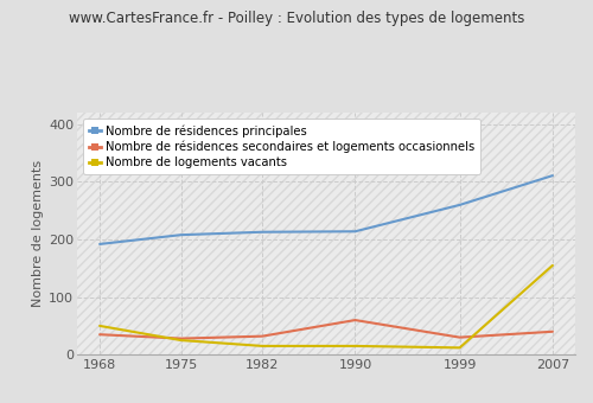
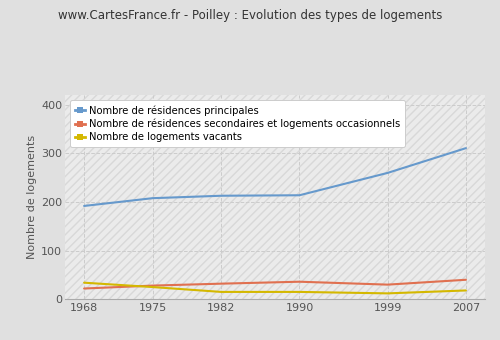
Nombre de résidences secondaires et logements occasionnels/1968: 35 -> 22
Nombre de logements vacants/1968: 50 -> 34
Nombre de résidences secondaires et logements occasionnels/1990: 60 -> 36
Nombre de logements vacants/2007: 155 -> 18
